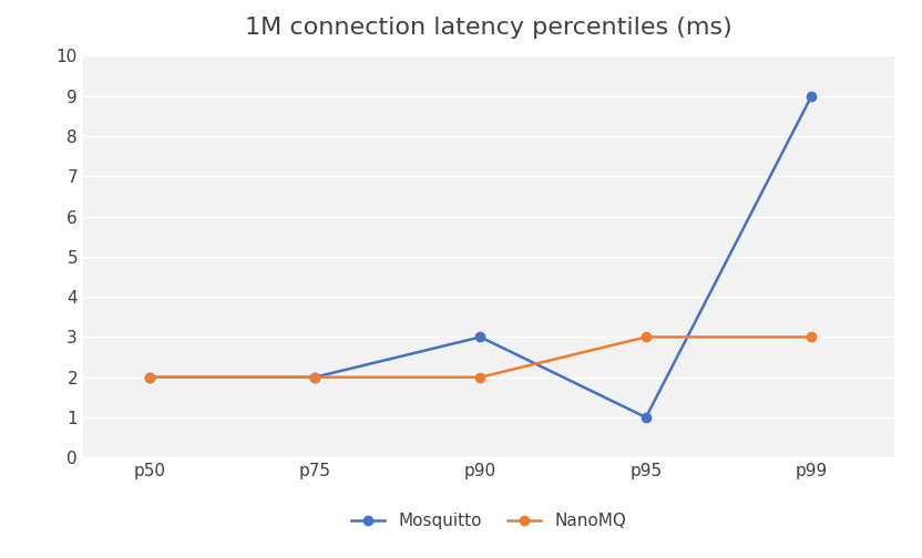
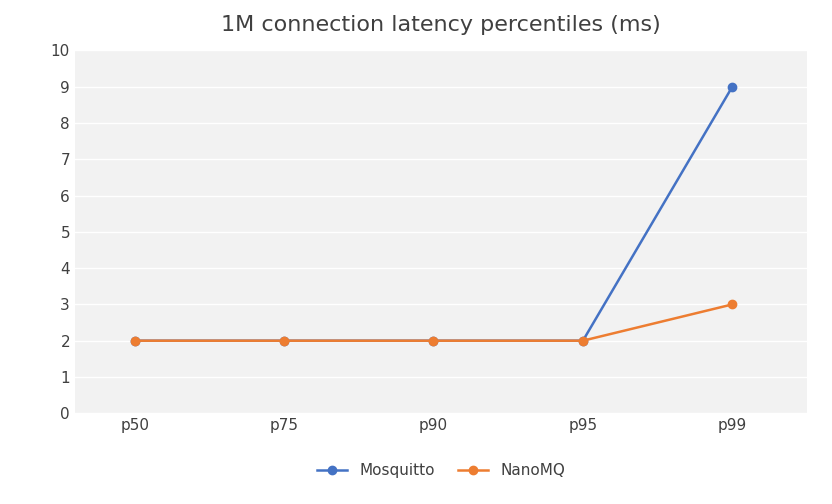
Mosquitto/p90: 3 -> 2
Mosquitto/p95: 1 -> 2
NanoMQ/p95: 3 -> 2
